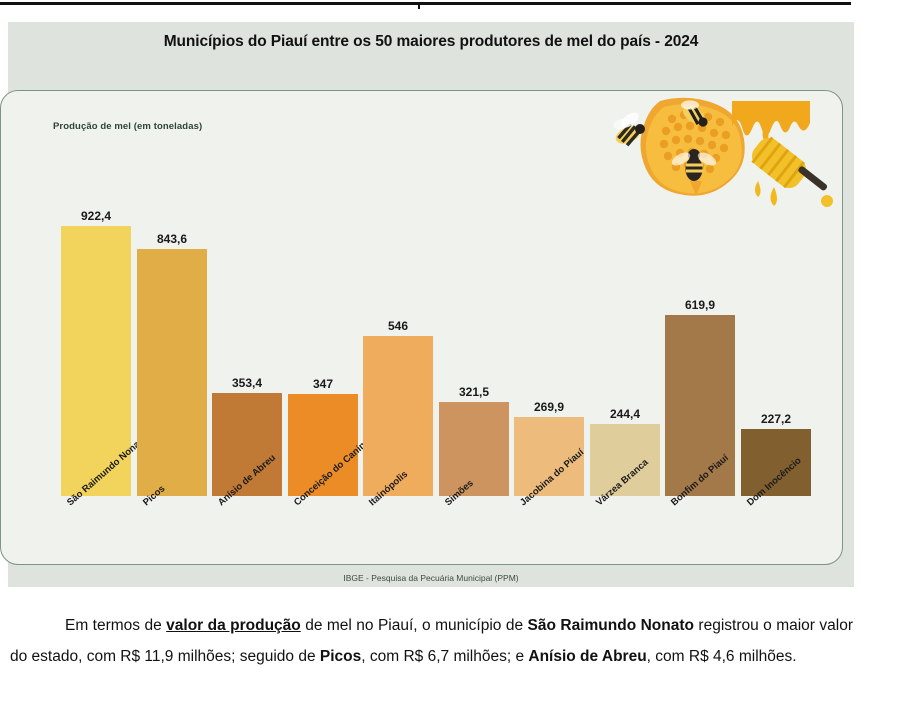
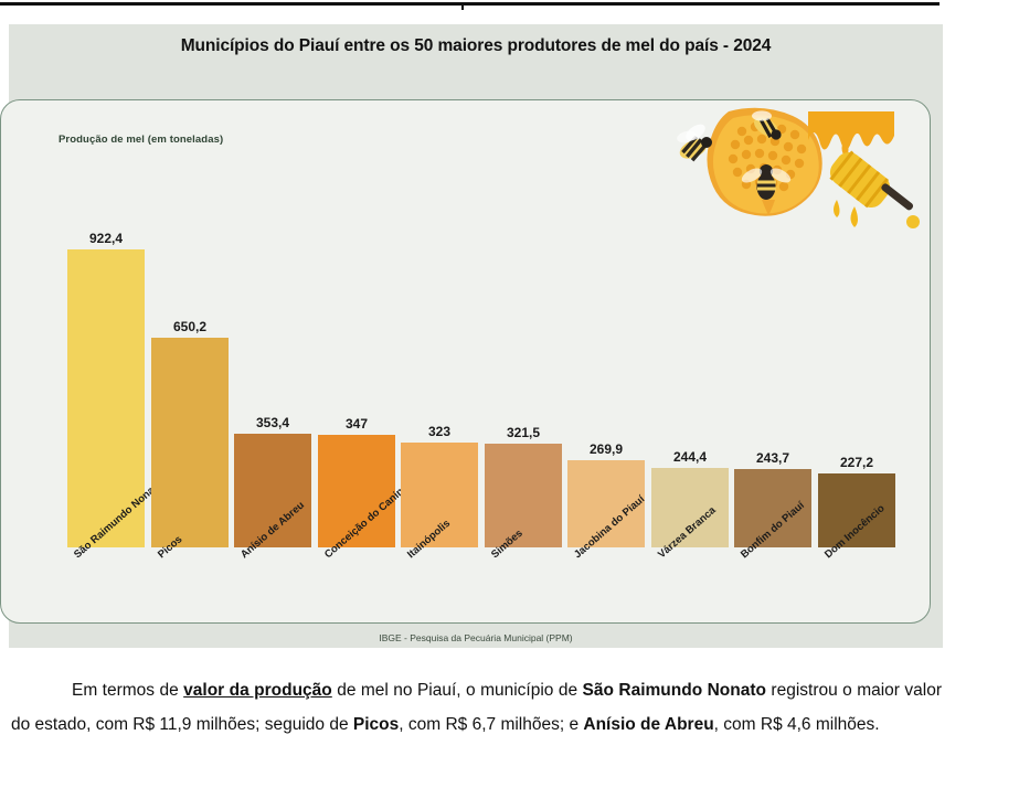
Picos: 843,6 -> 650,2
Itainópolis: 546 -> 323
Bonfim do Piauí: 619,9 -> 243,7
